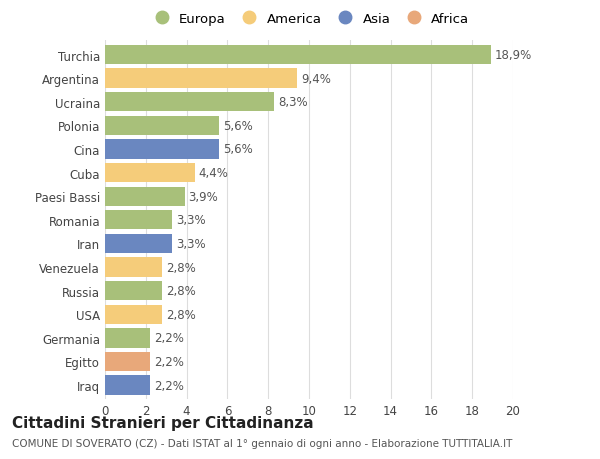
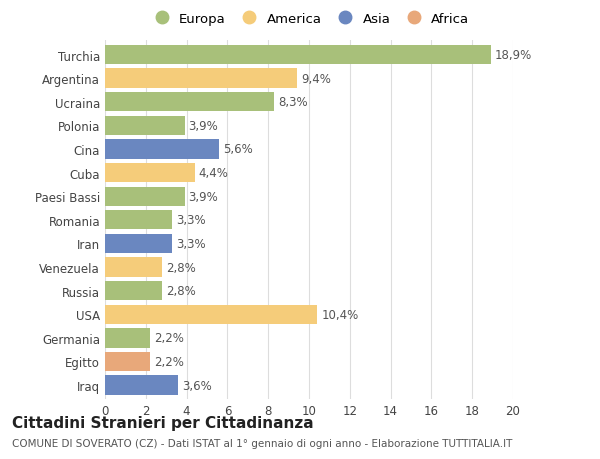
Polonia: 5,6% -> 3,9%
USA: 2,8% -> 10,4%
Iraq: 2,2% -> 3,6%
